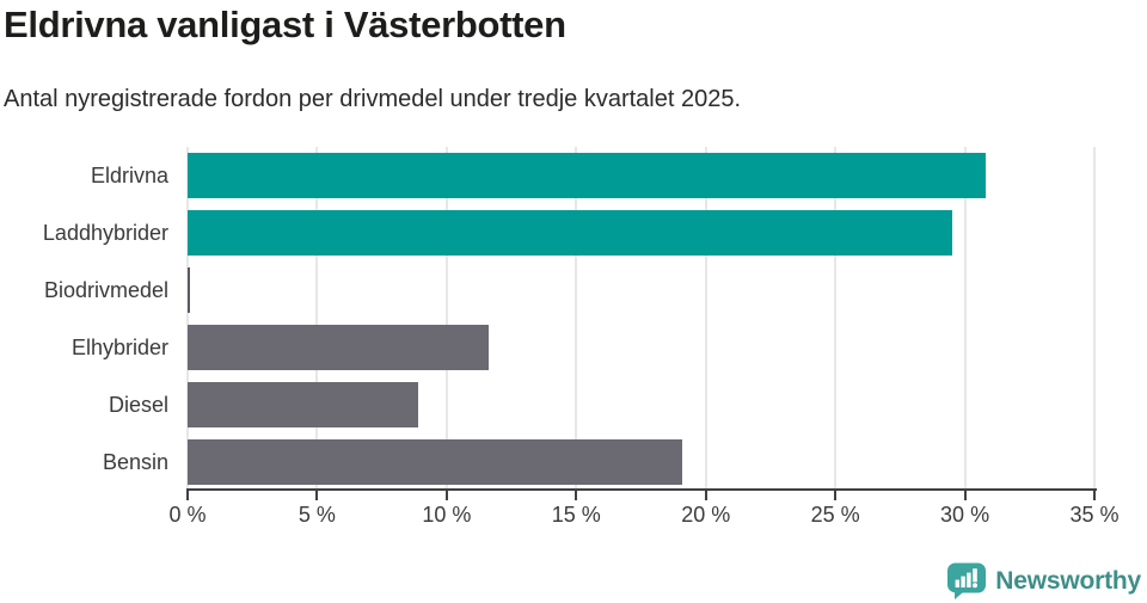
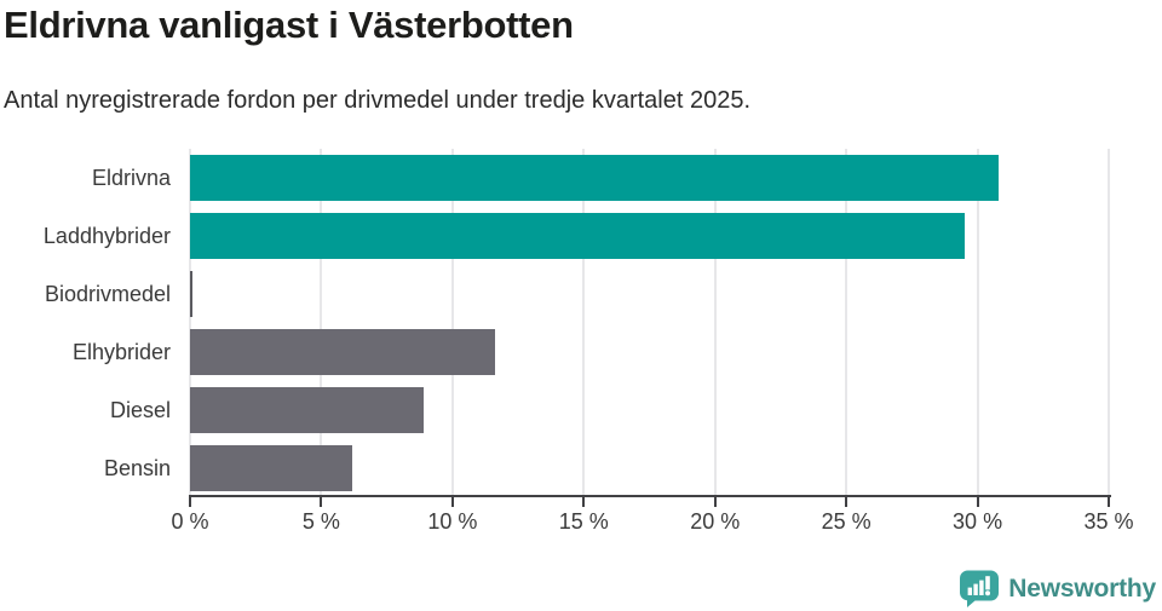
Bensin: 19.1% -> 6.2%
